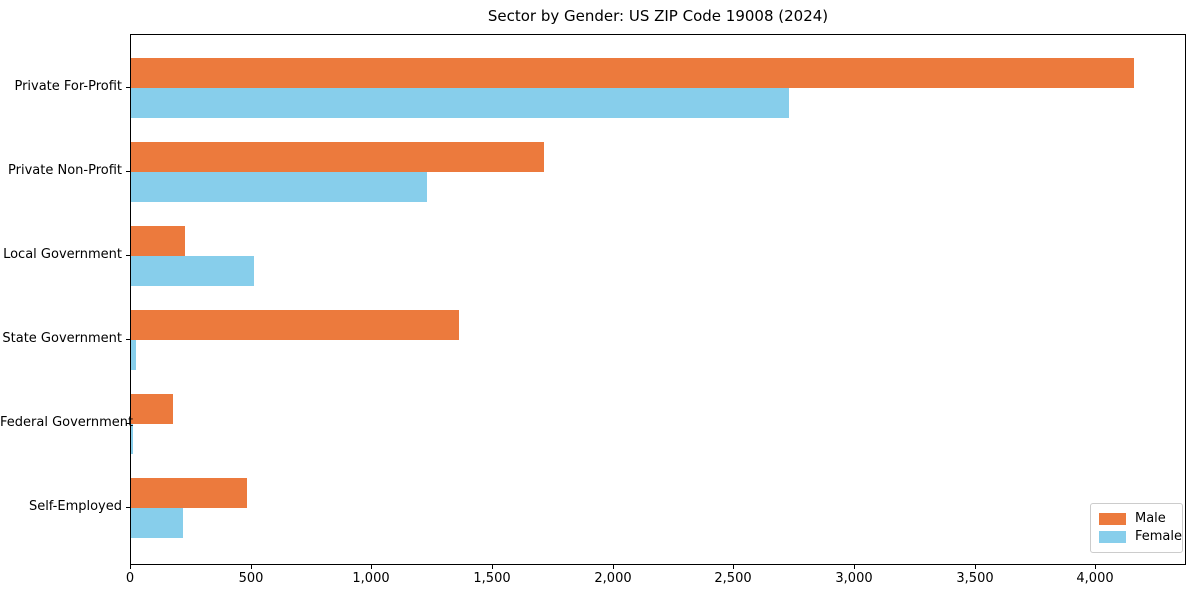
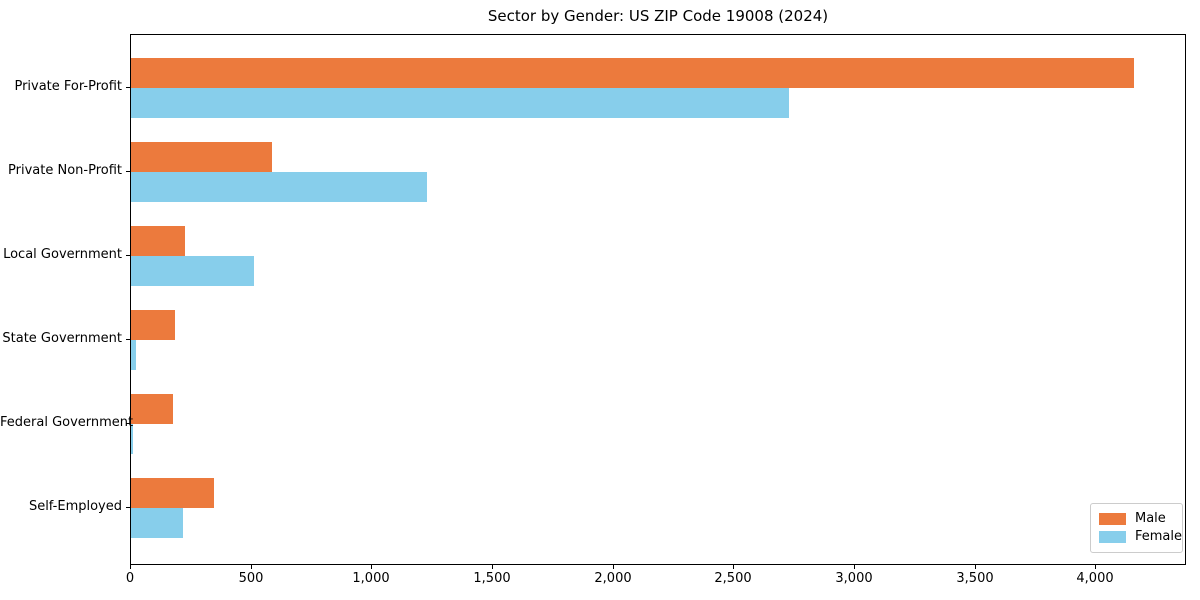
Male/Private Non-Profit: 1710 -> 580
Male/State Government: 1360 -> 180
Male/Self-Employed: 480 -> 340
